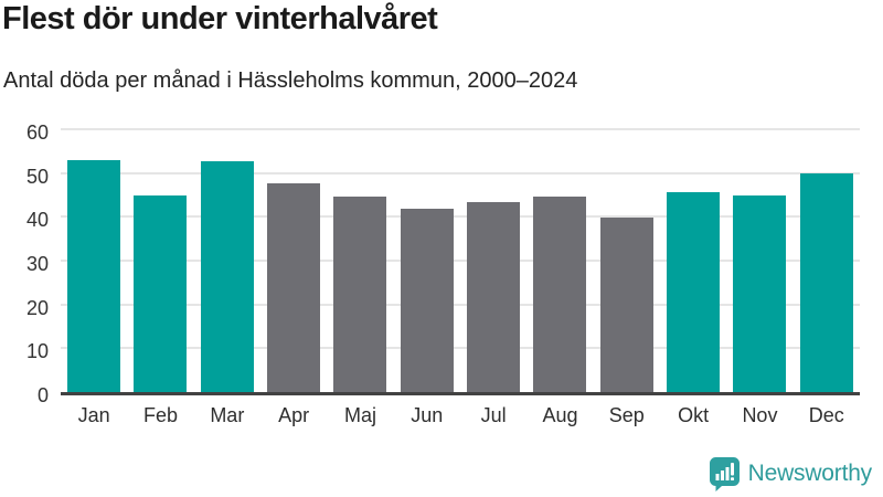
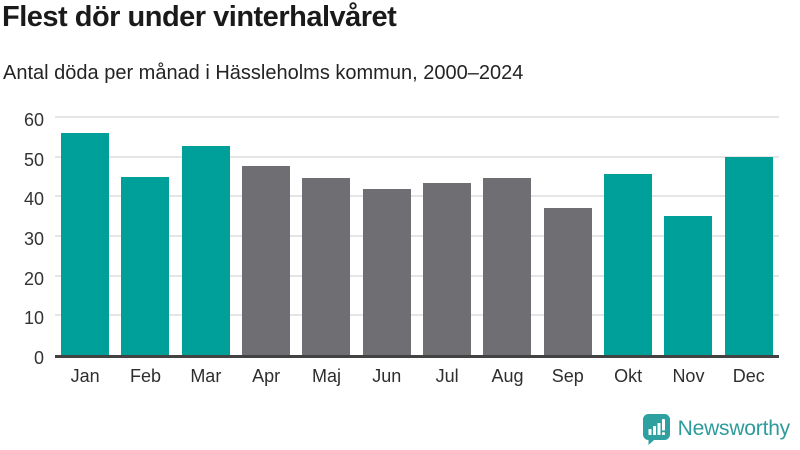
Jan: 53 -> 56
Sep: 40 -> 37
Nov: 45 -> 35
